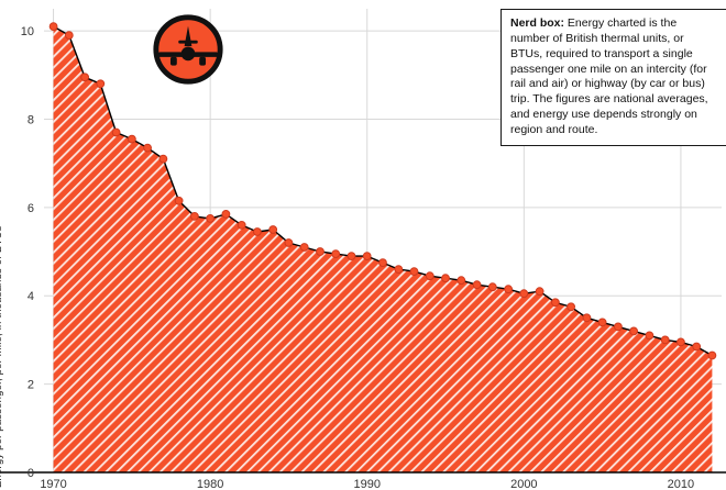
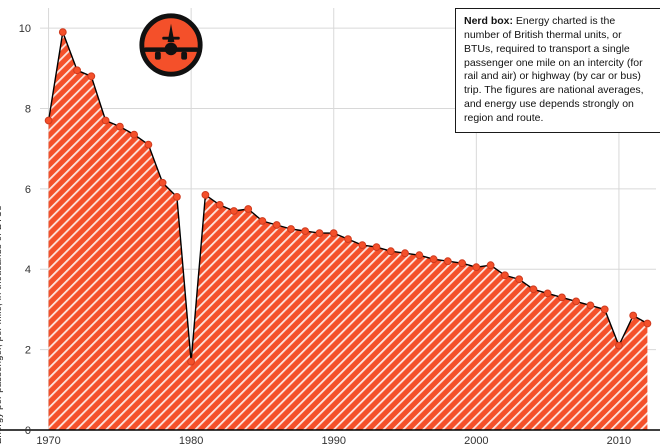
1970: 10.1 -> 7.7
1980: 5.8 -> 1.7
2010: 3.0 -> 2.1
